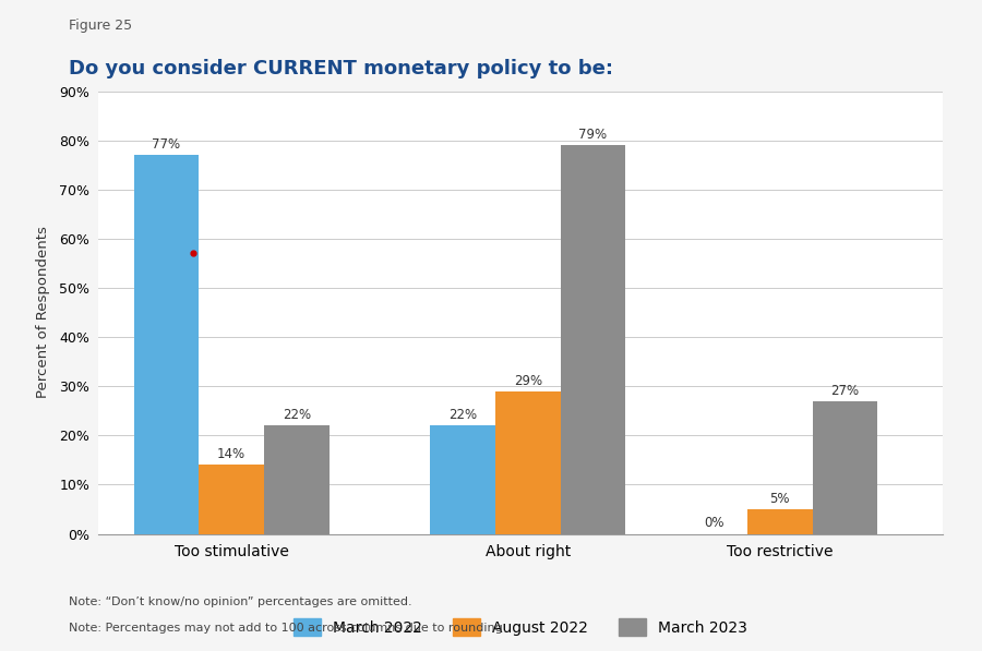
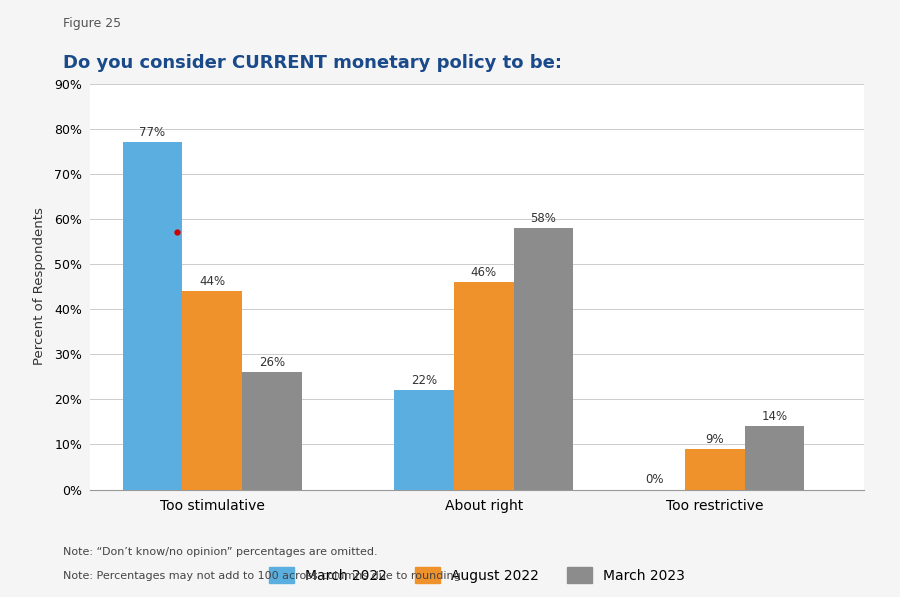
August 2022/Too stimulative: 14% -> 44%
March 2023/Too stimulative: 22% -> 26%
August 2022/About right: 29% -> 46%
March 2023/About right: 79% -> 58%
August 2022/Too restrictive: 5% -> 9%
March 2023/Too restrictive: 27% -> 14%
